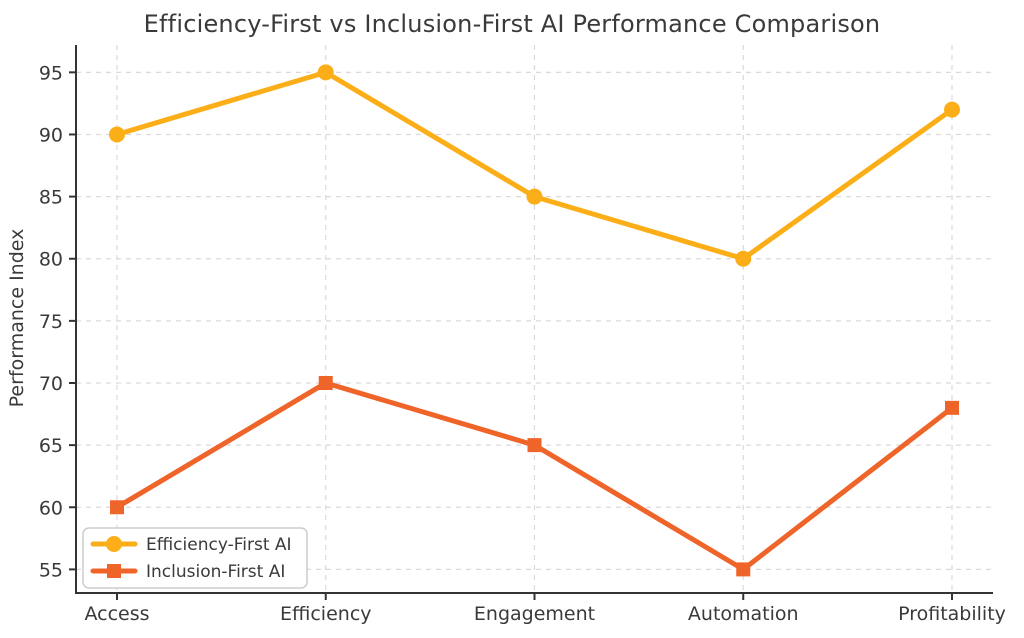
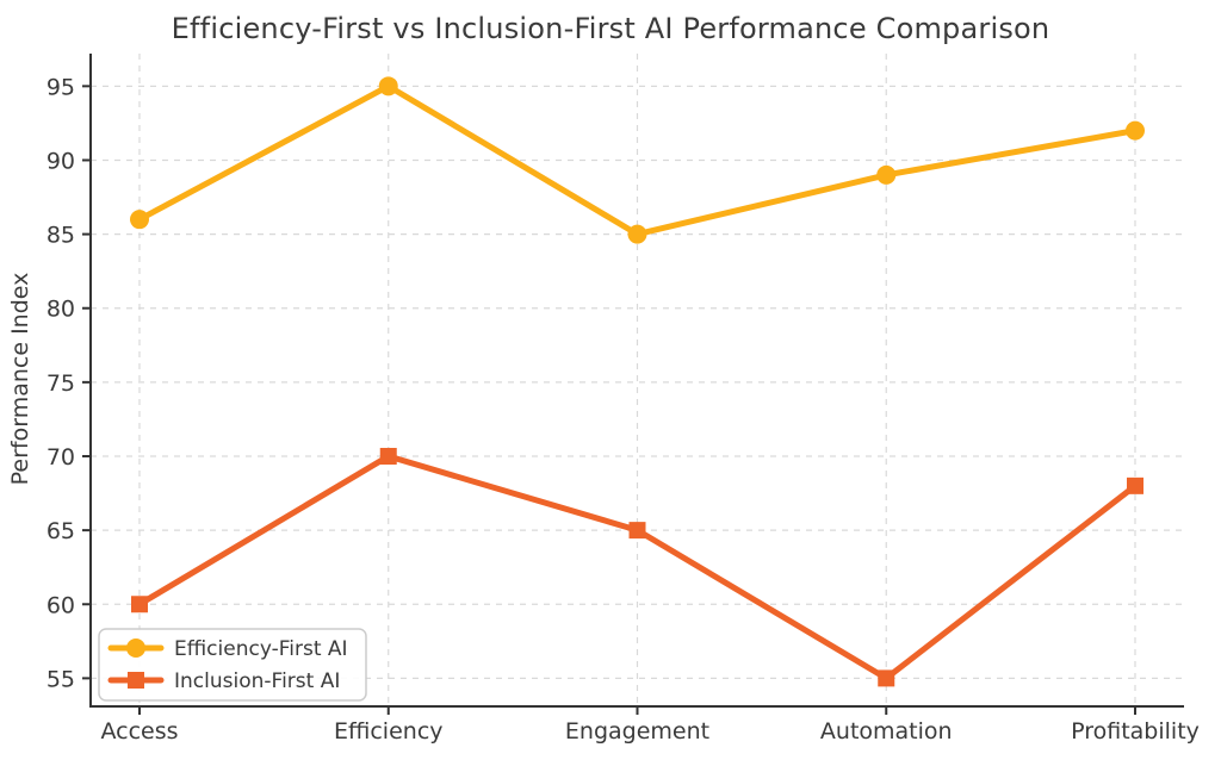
Efficiency-First AI/Access: 90 -> 86
Efficiency-First AI/Automation: 80 -> 89
